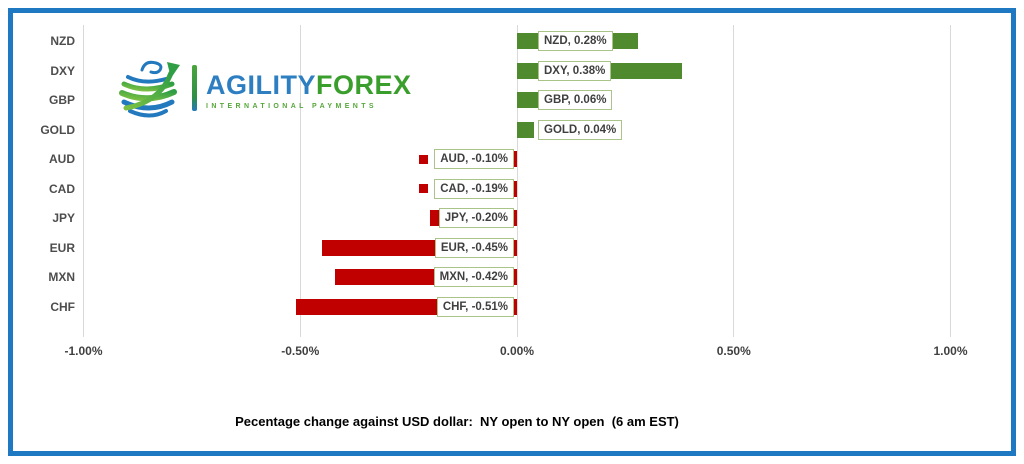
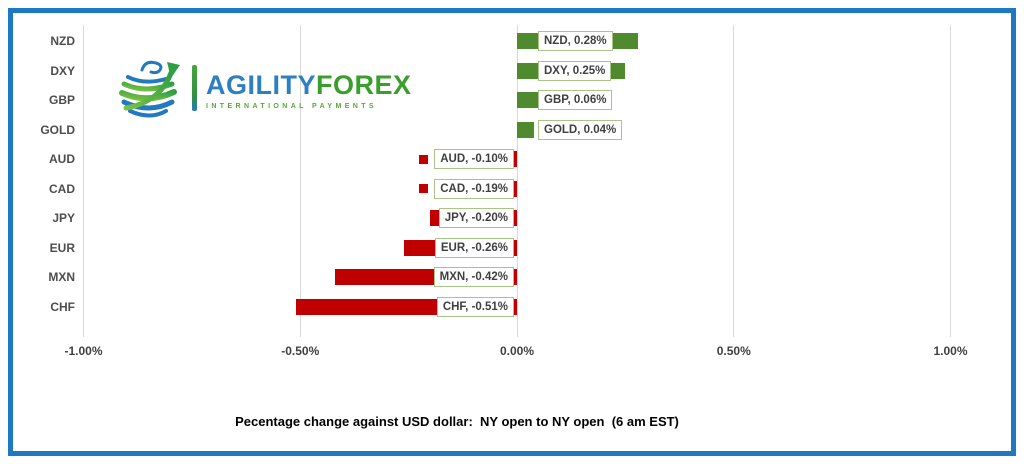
DXY: 0.38% -> 0.25%
EUR: -0.45% -> -0.26%
